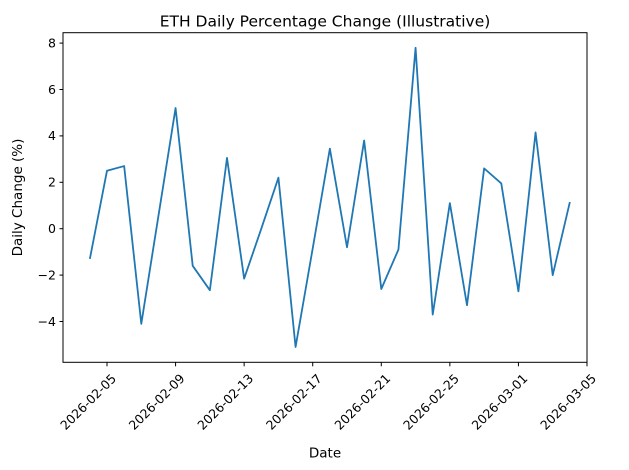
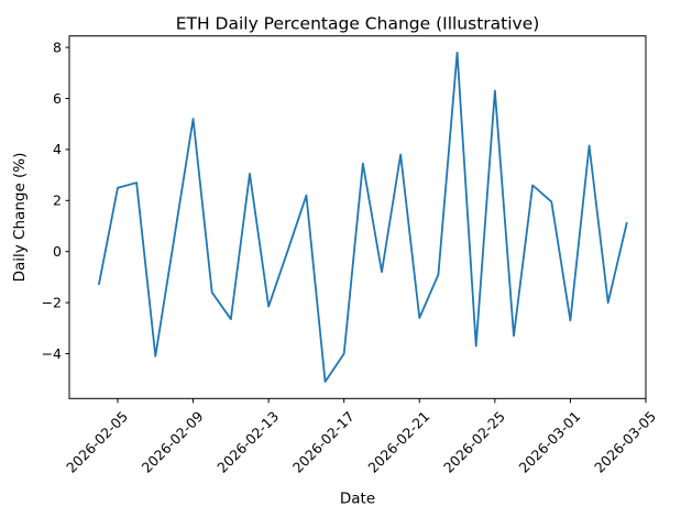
2026-02-17: -0.8 -> -4.0
2026-02-25: 1.1 -> 6.3
